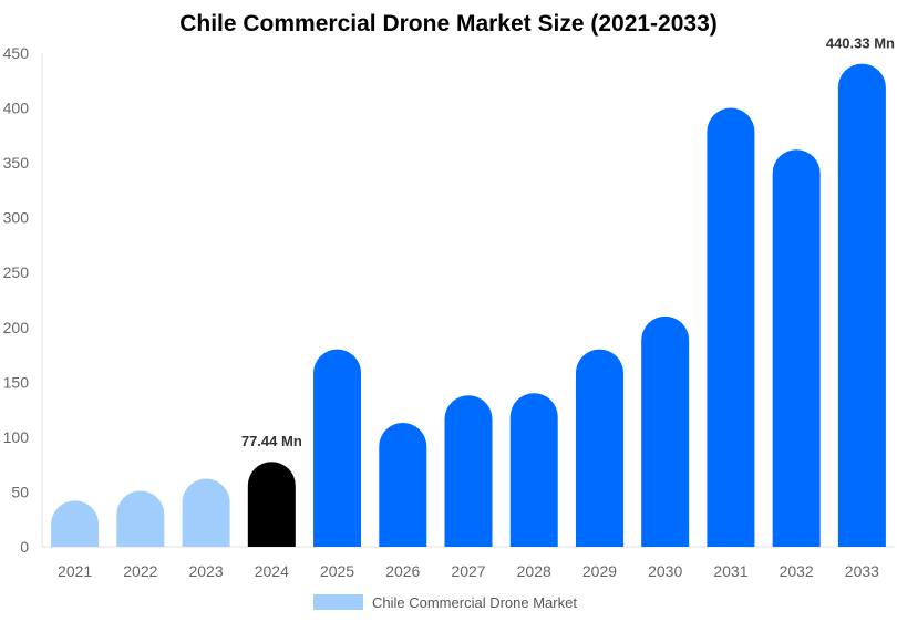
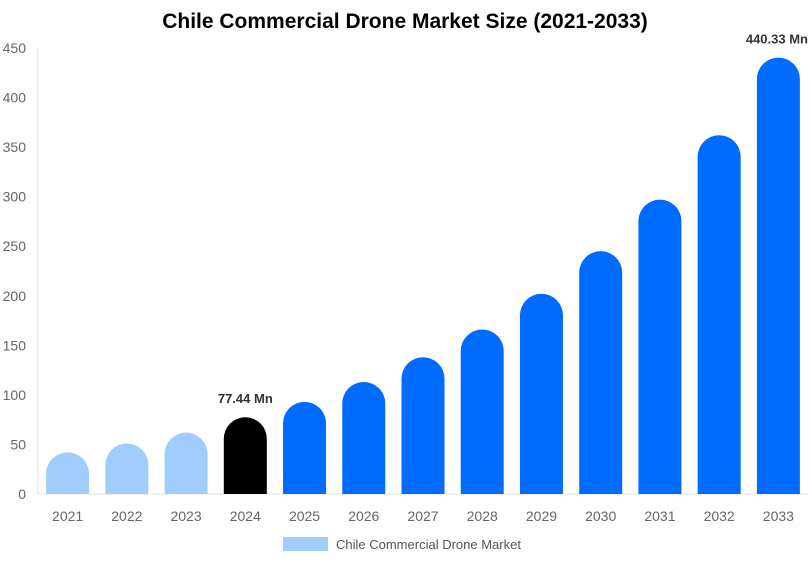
2025: 180 -> 90
2028: 140 -> 170
2029: 180 -> 200
2030: 210 -> 240
2031: 400 -> 300
